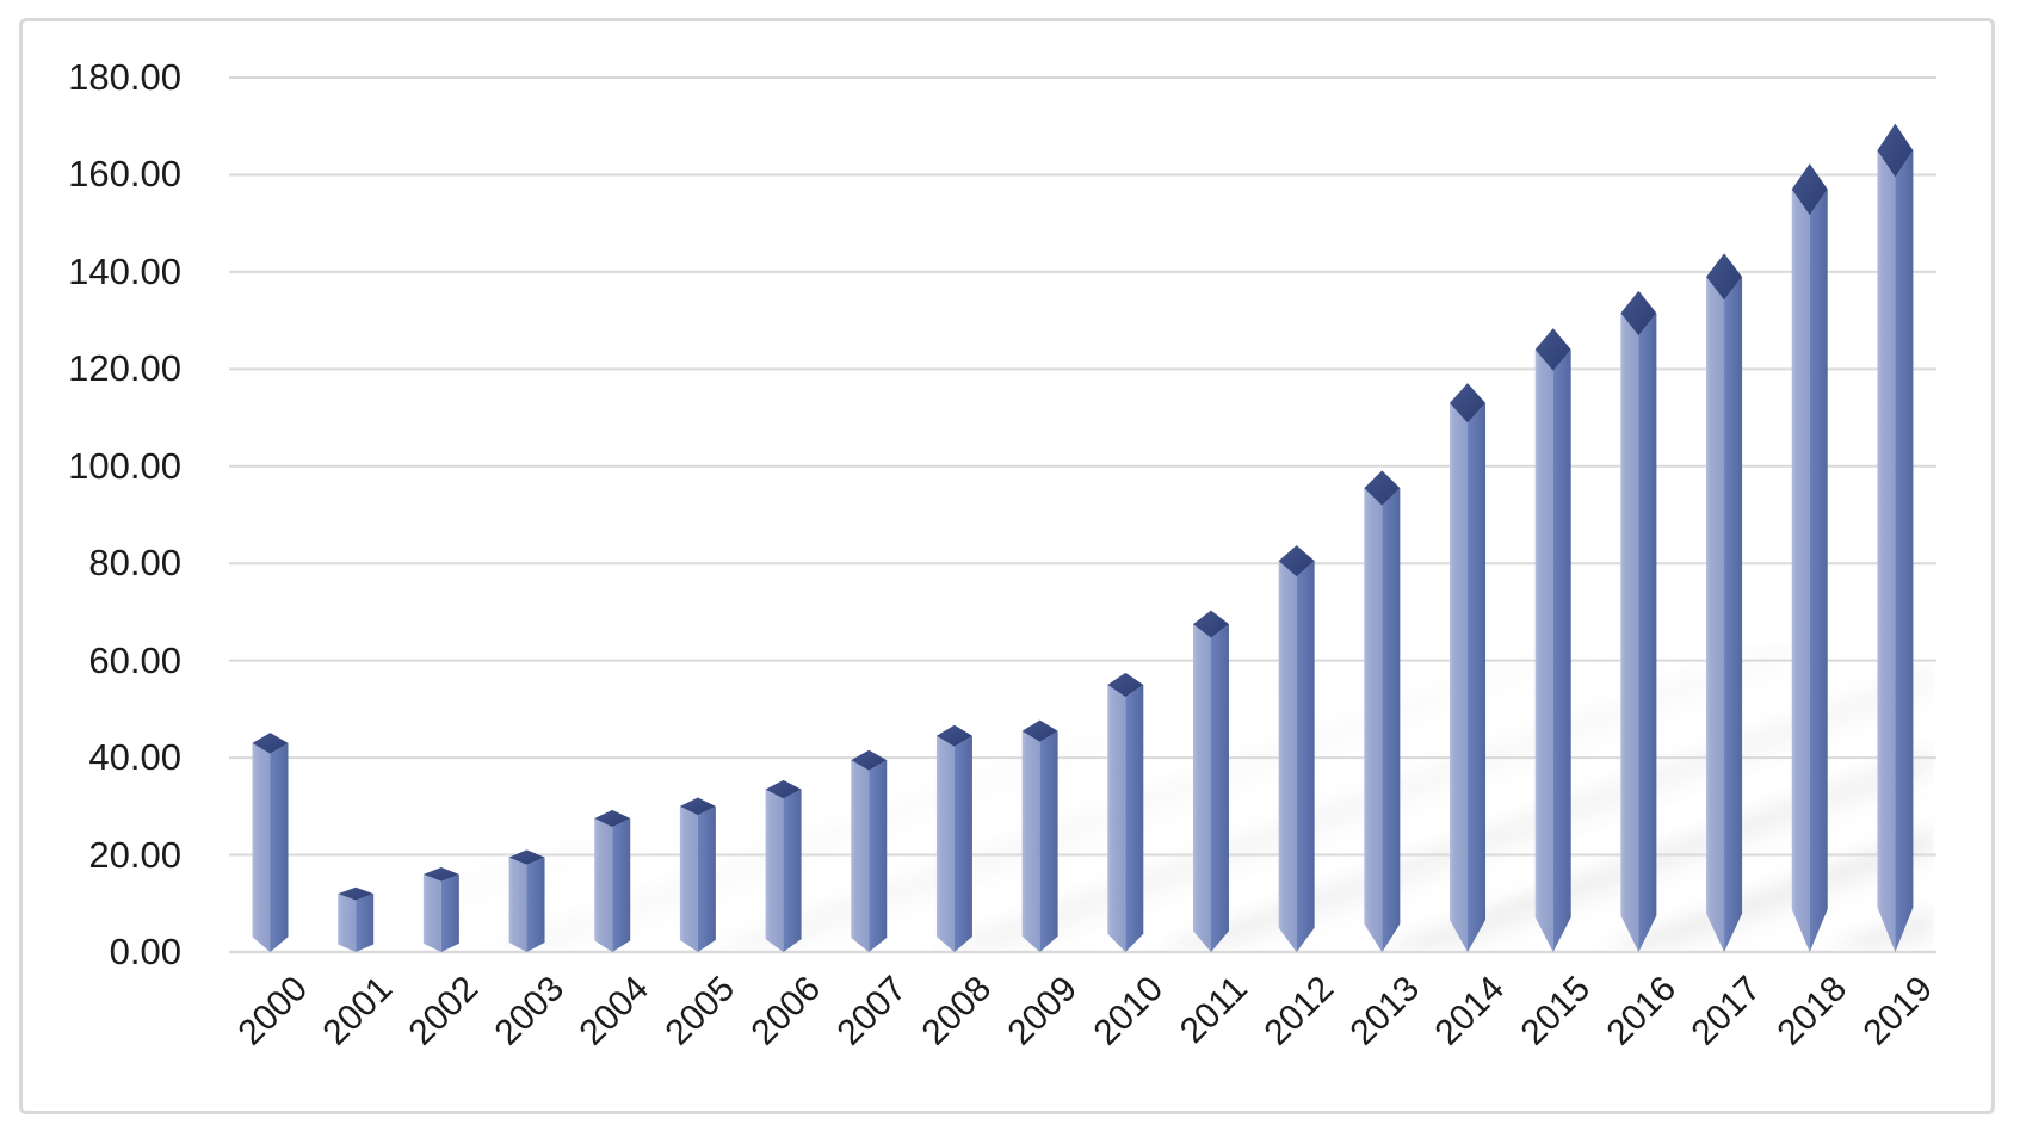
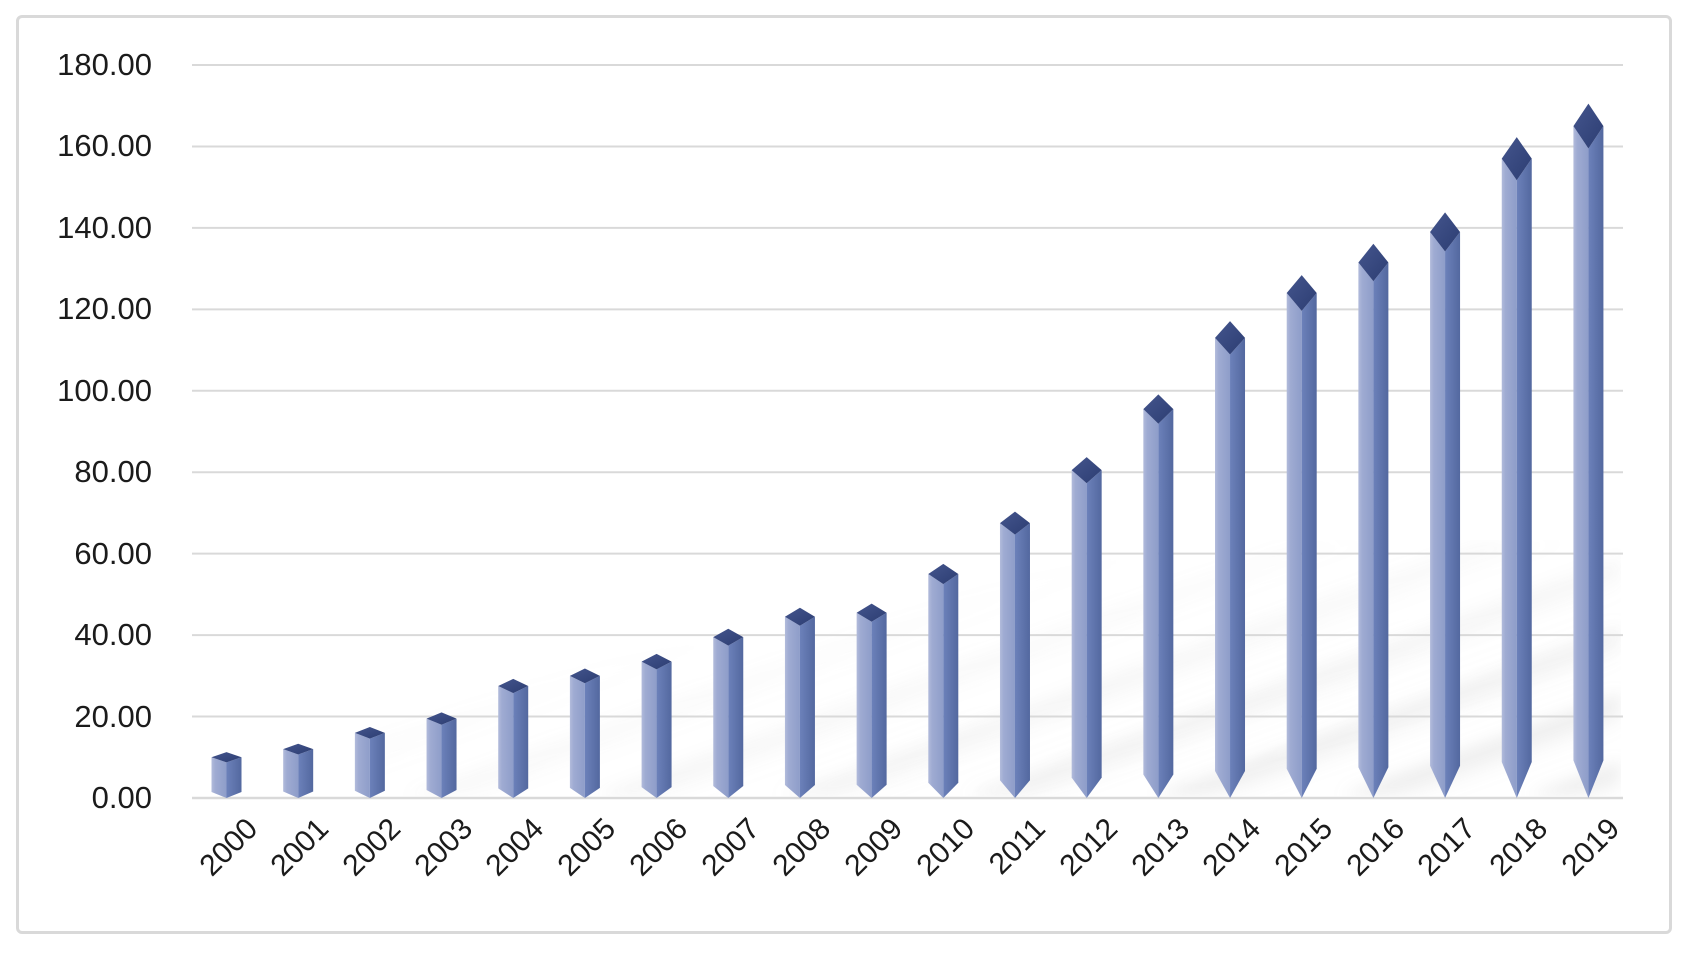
2000: 43 -> 10
